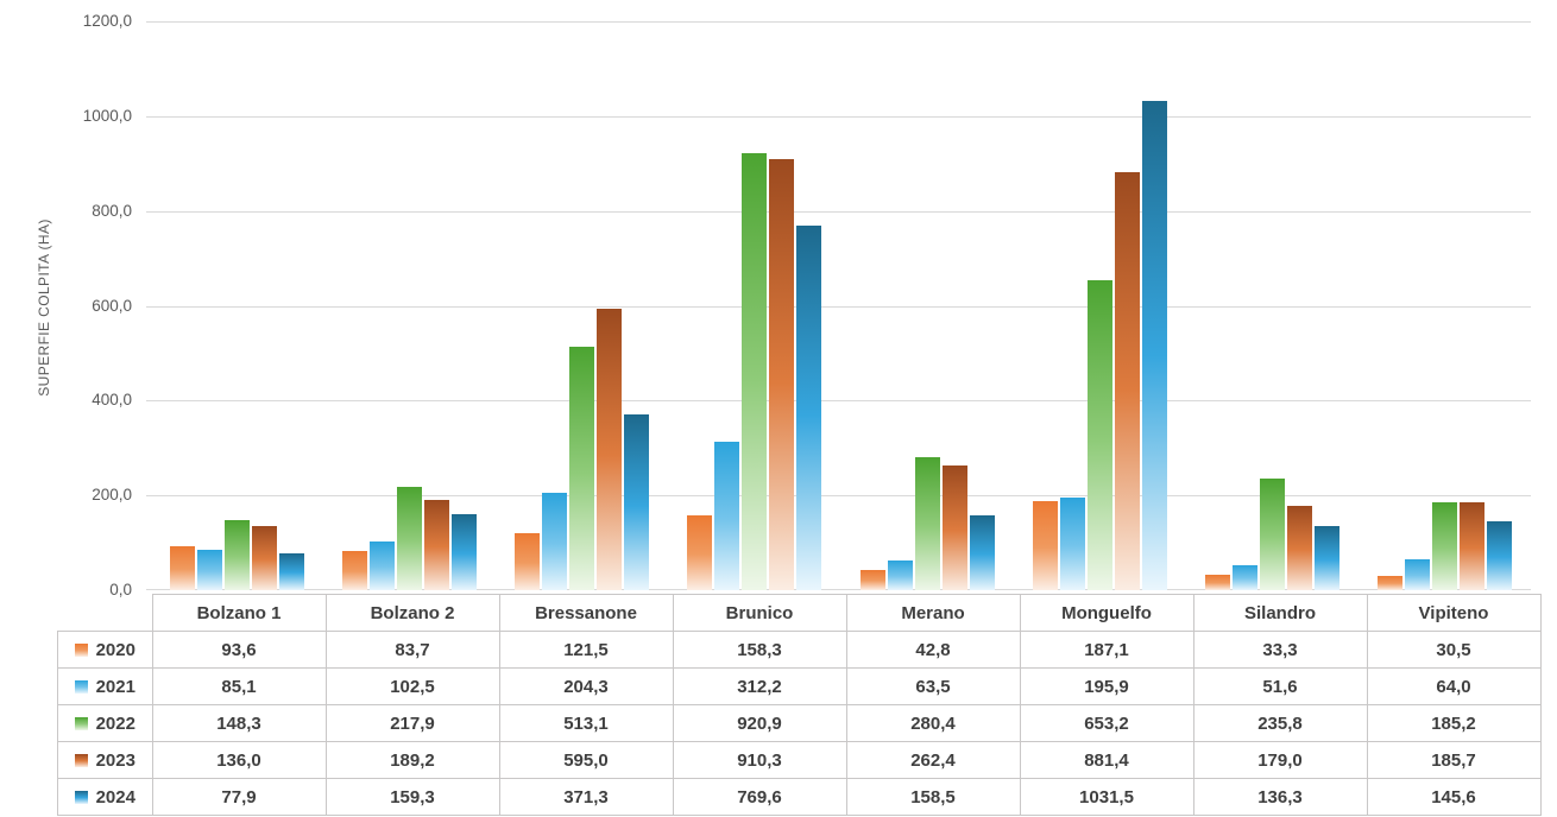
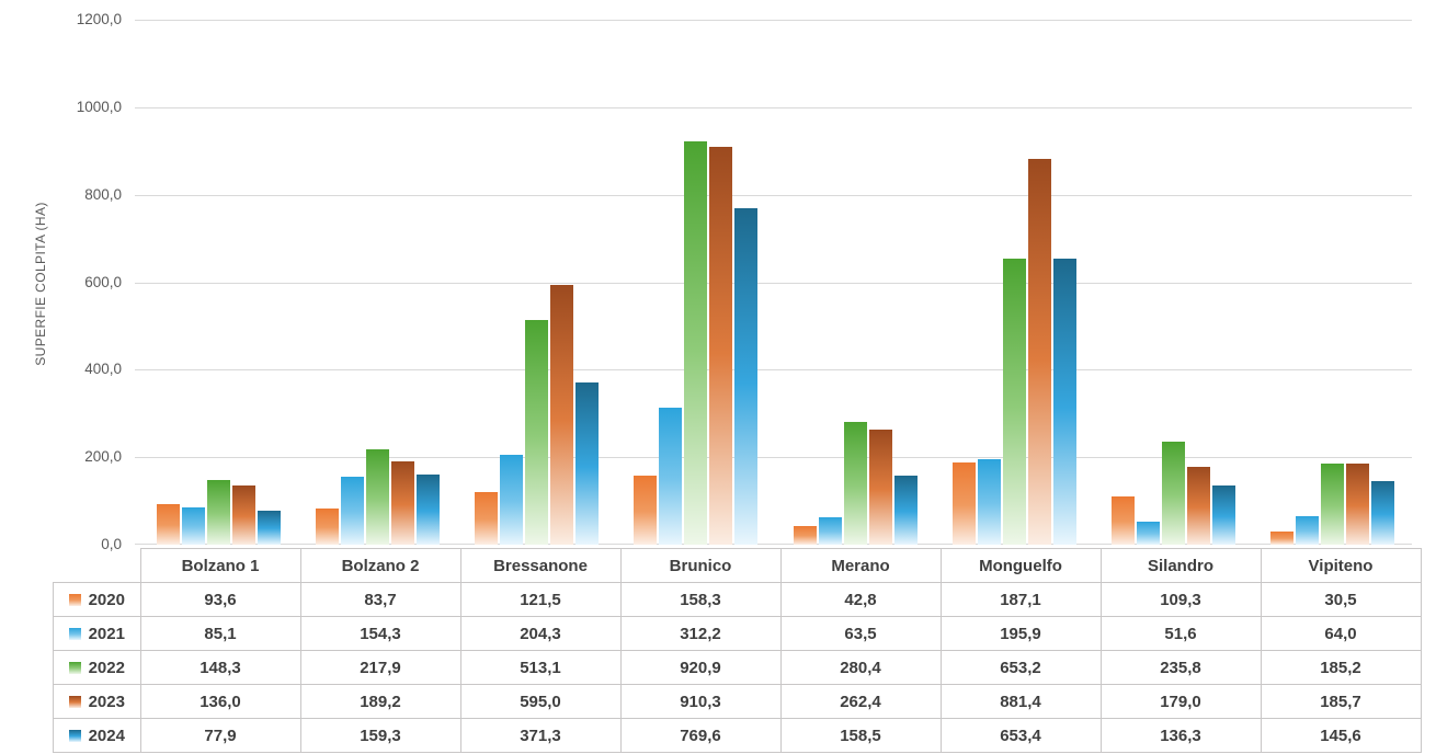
2021/Bolzano 2: 102,5 -> 154,3
2024/Monguelfo: 1031,5 -> 653,4
2020/Silandro: 33,3 -> 109,3
